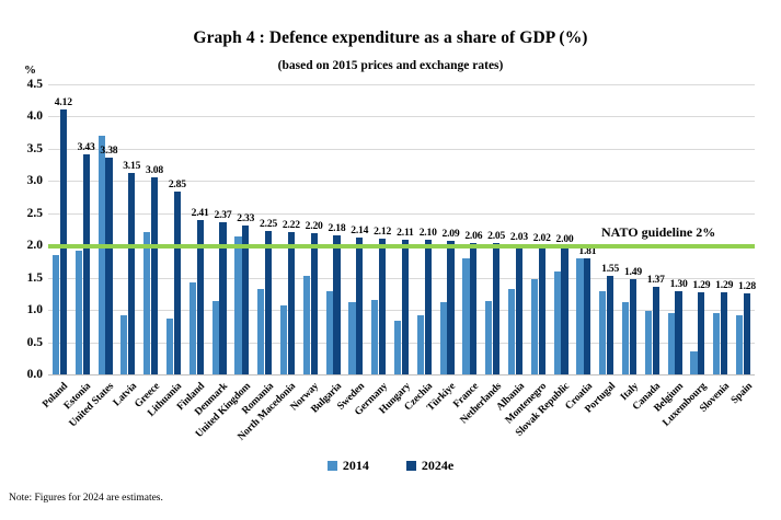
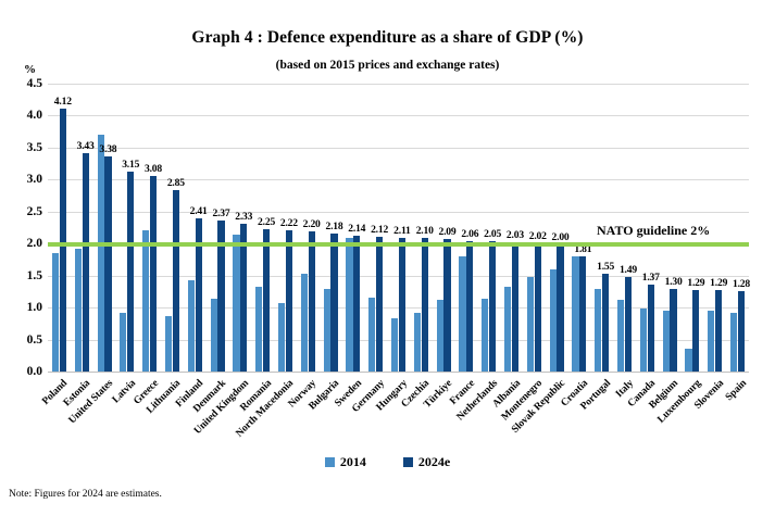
2014/Sweden: 1.1 -> 2.1
